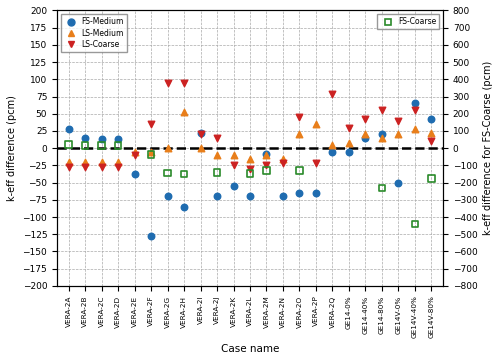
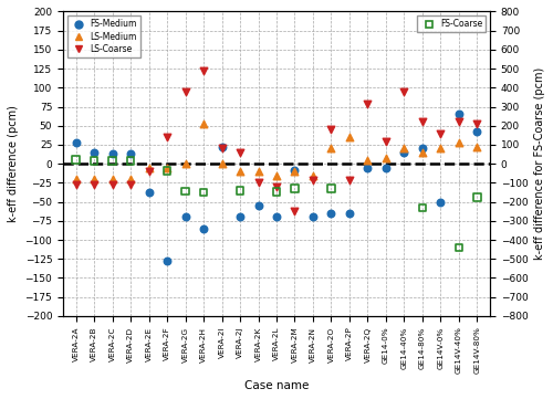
LS-Coarse/VERA-2H: 95 -> 122
LS-Coarse/VERA-2M: -25 -> -62
LS-Coarse/GE14-40%: 42 -> 94
LS-Coarse/GE14V-80%: 10 -> 52
